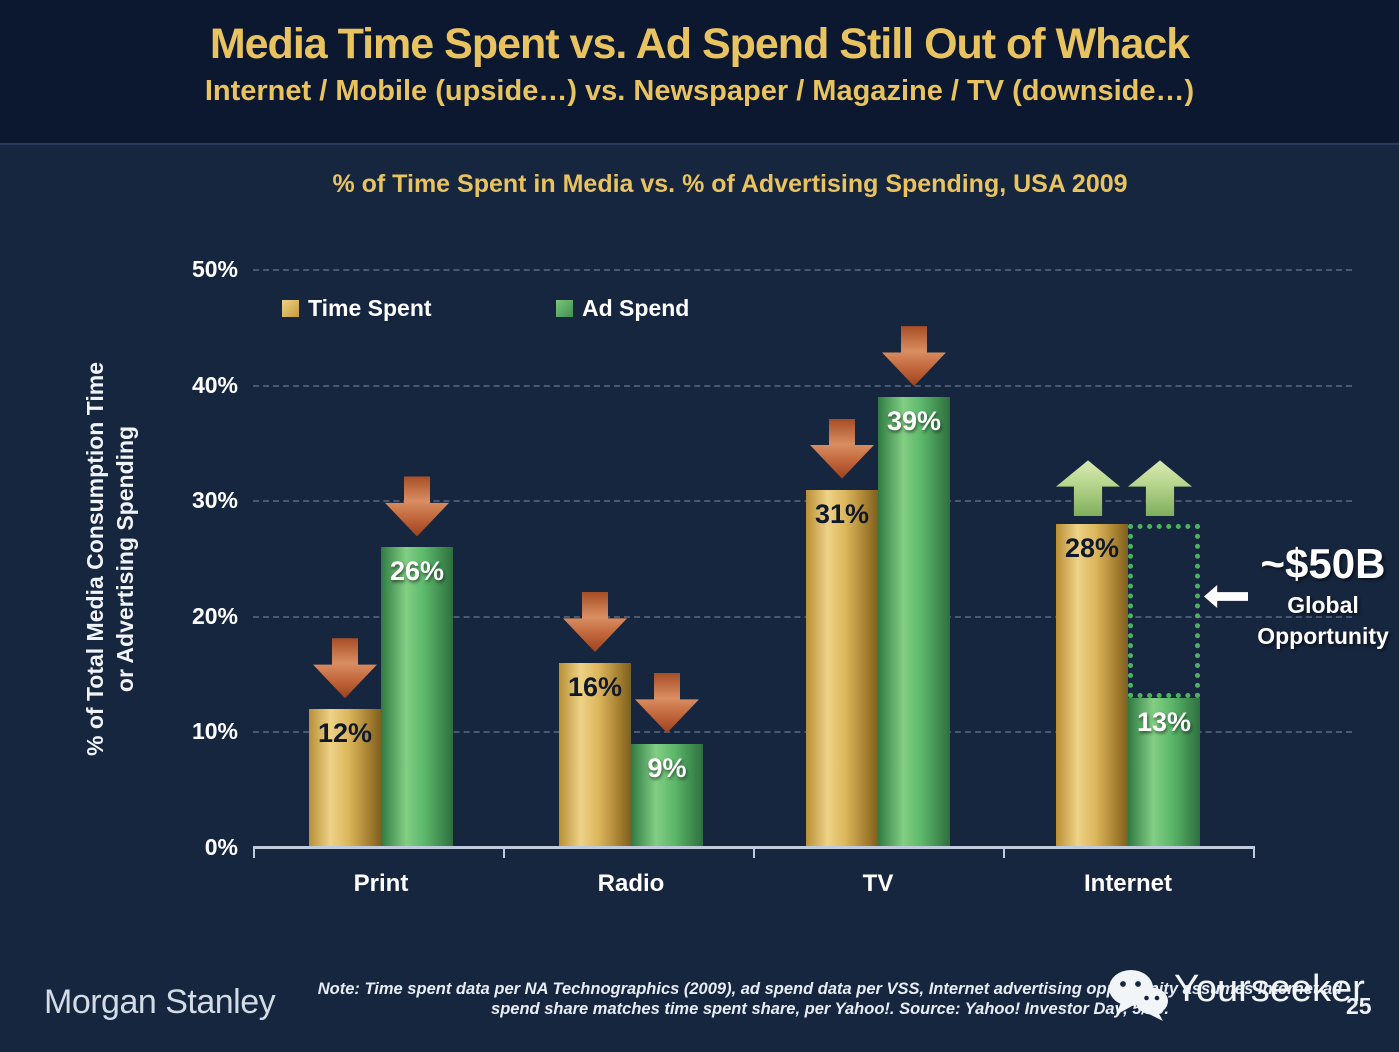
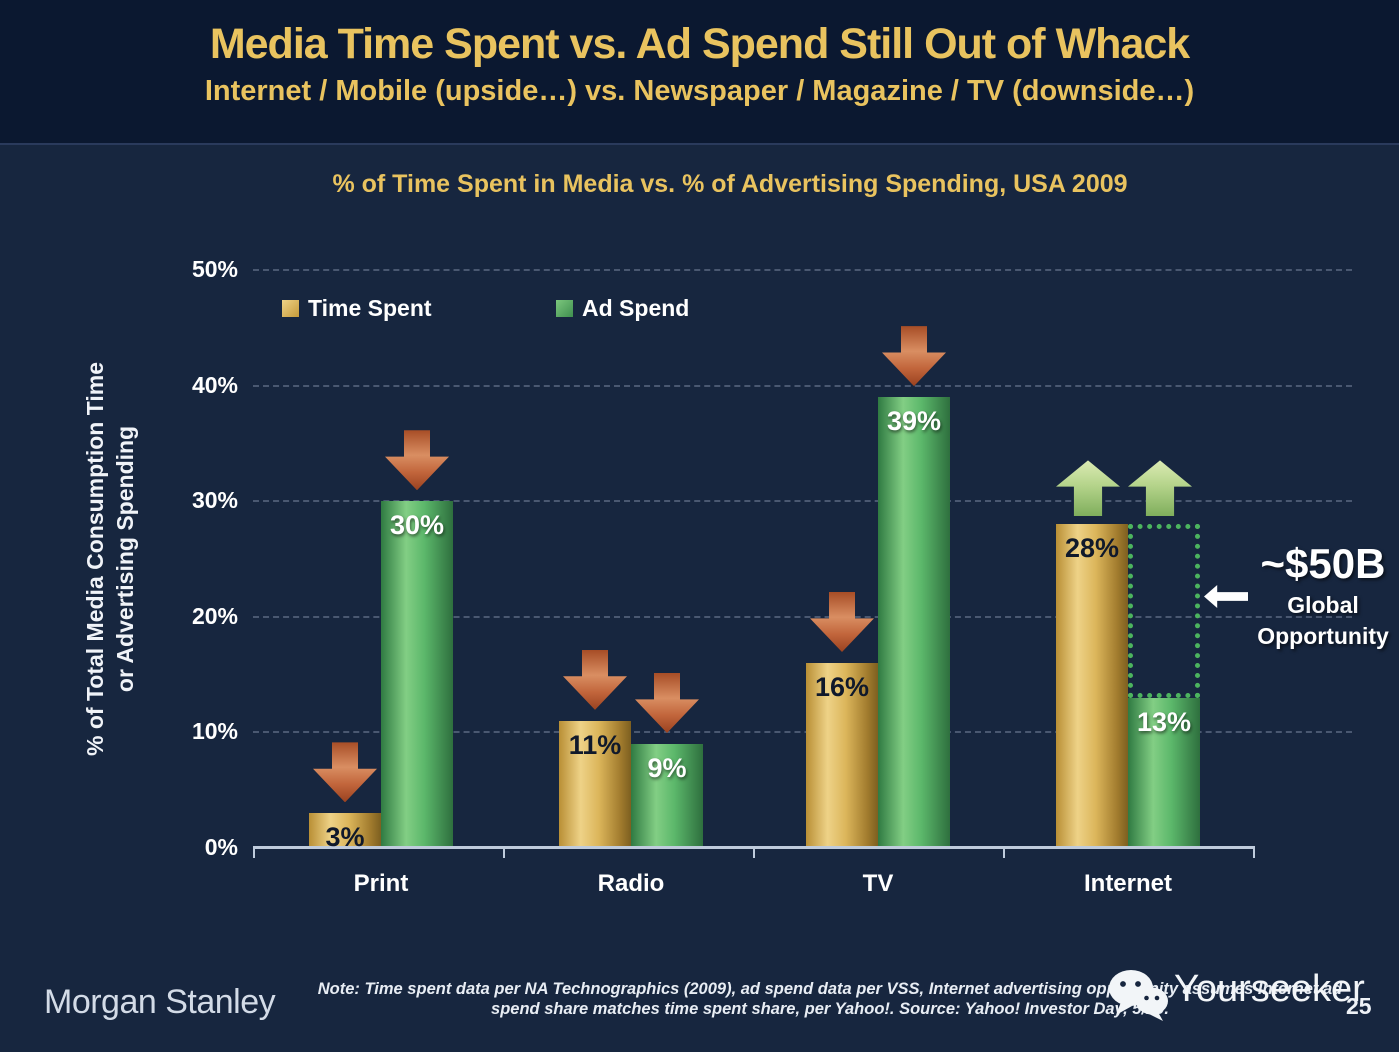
Time Spent/Print: 12% -> 3%
Ad Spend/Print: 26% -> 30%
Time Spent/Radio: 16% -> 11%
Time Spent/TV: 31% -> 16%
